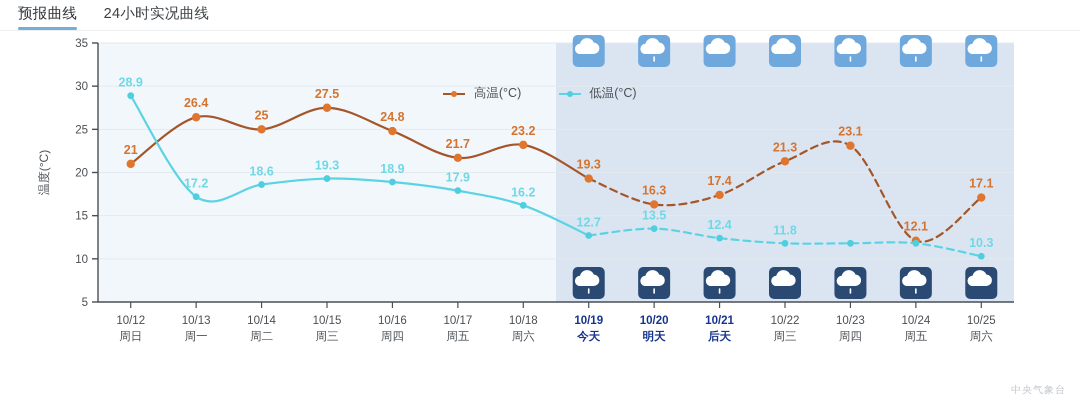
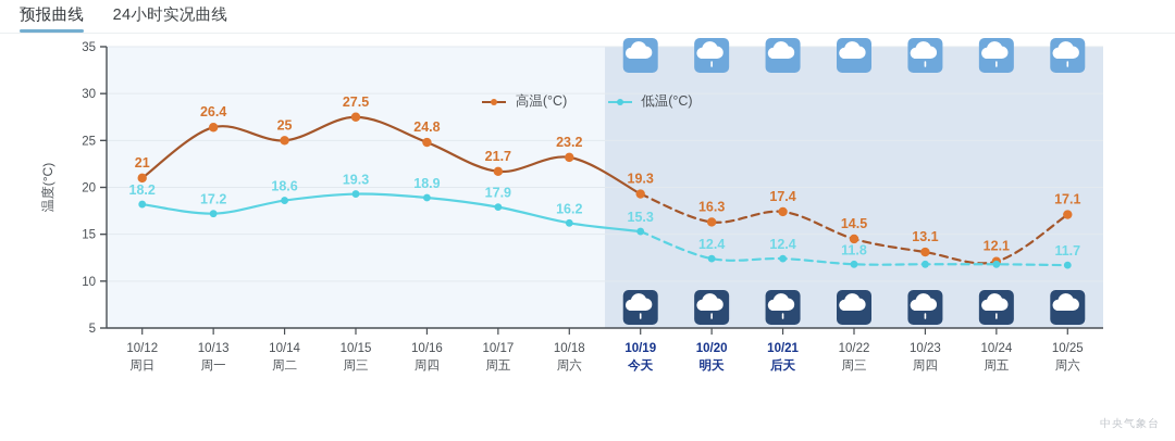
低温(°C)/10/12: 28.9 -> 18.2
低温(°C)/10/19: 12.7 -> 15.3
低温(°C)/10/20: 13.5 -> 12.4
高温(°C)/10/22: 21.3 -> 14.5
高温(°C)/10/23: 23.1 -> 13.1
低温(°C)/10/25: 10.3 -> 11.7
